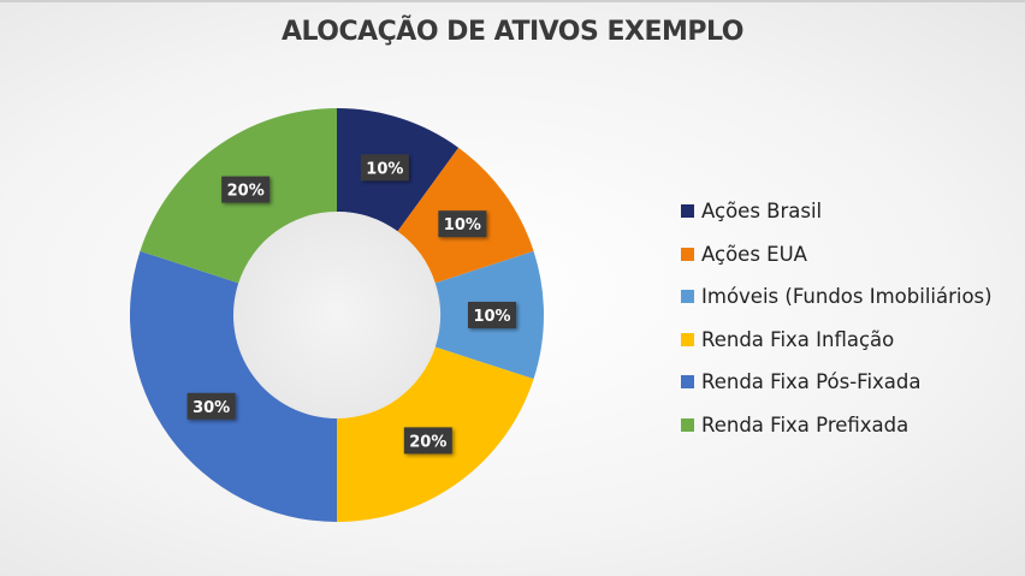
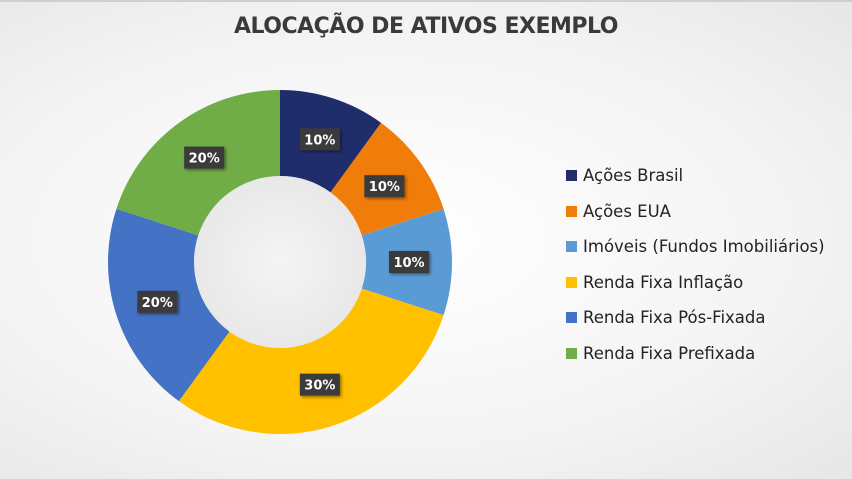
Renda Fixa Inflação: 20% -> 30%
Renda Fixa Pós-Fixada: 30% -> 20%
